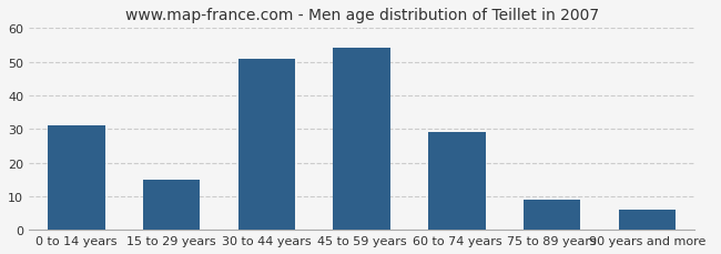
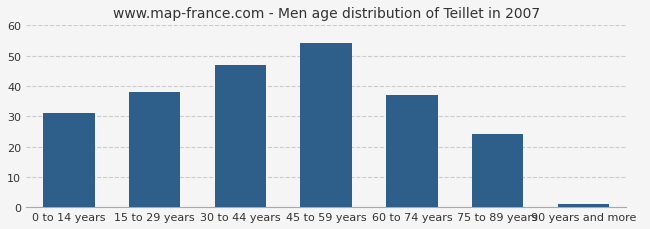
15 to 29 years: 15 -> 38
30 to 44 years: 51 -> 47
60 to 74 years: 29 -> 37
75 to 89 years: 9 -> 24
90 years and more: 6 -> 1
